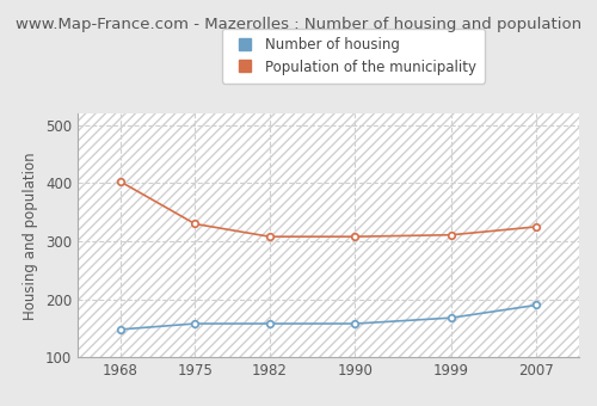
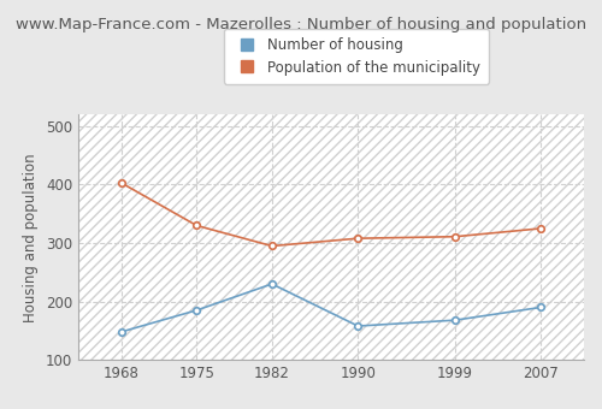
Number of housing/1975: 158 -> 185
Number of housing/1982: 158 -> 230
Population of the municipality/1982: 308 -> 295
